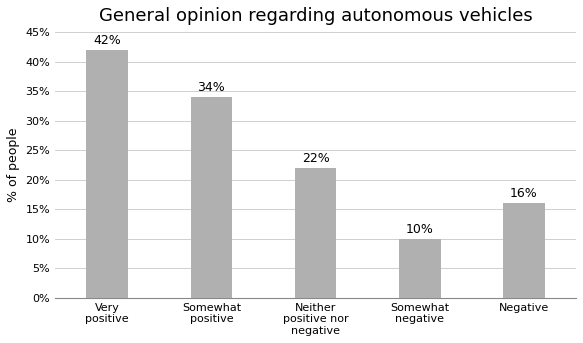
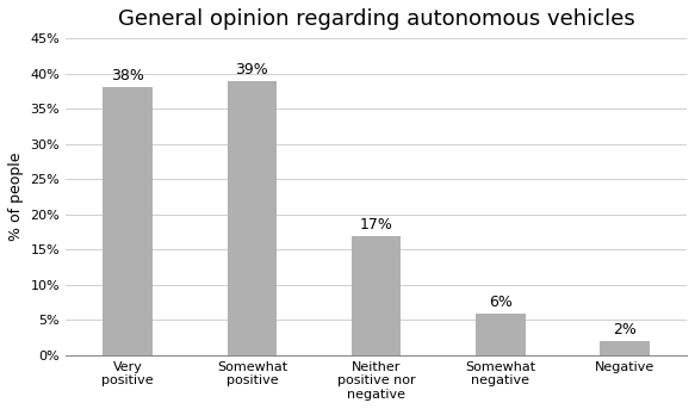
Very positive: 42% -> 38%
Somewhat positive: 34% -> 39%
Neither positive nor negative: 22% -> 17%
Somewhat negative: 10% -> 6%
Negative: 16% -> 2%
